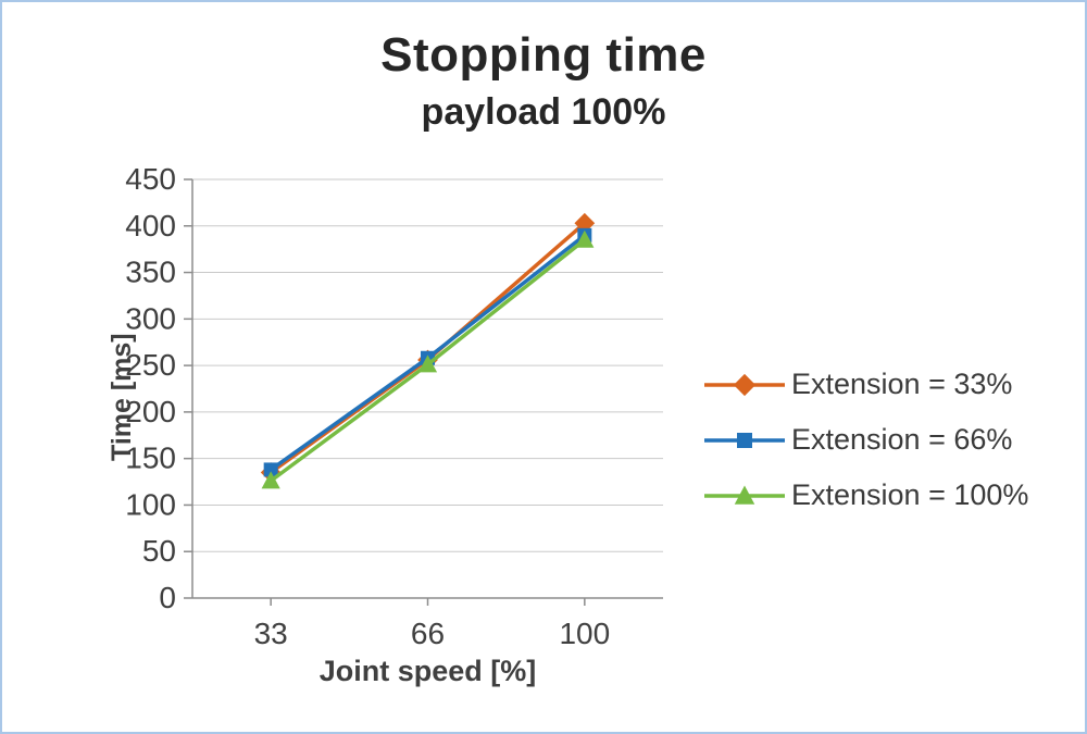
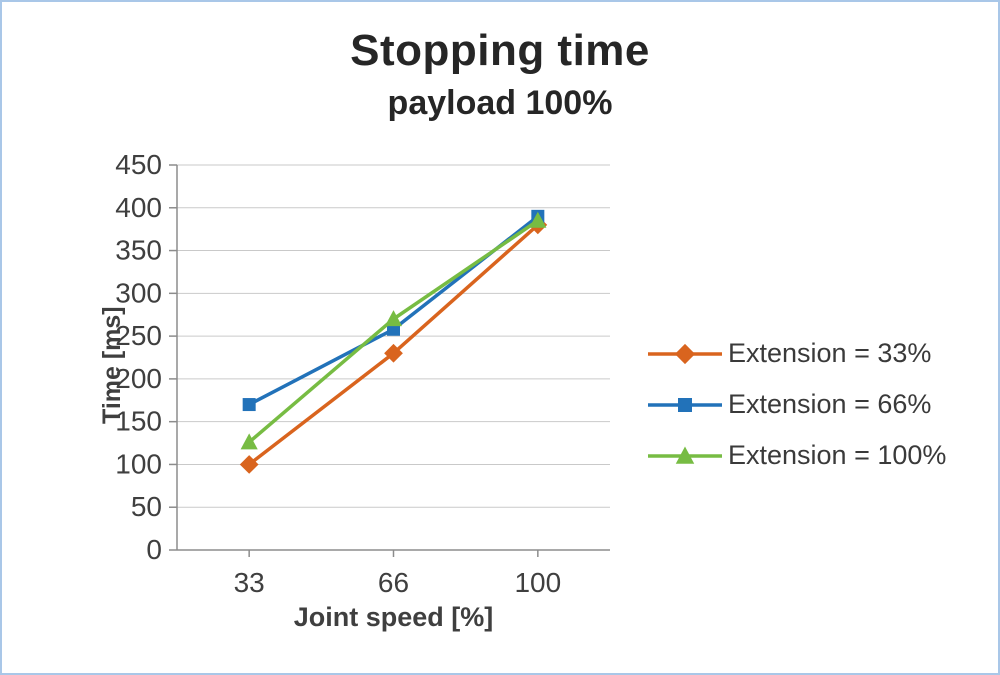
Extension = 33%/33: 140 -> 100
Extension = 66%/33: 140 -> 170
Extension = 33%/66: 260 -> 230
Extension = 100%/66: 250 -> 270
Extension = 33%/100: 400 -> 380
